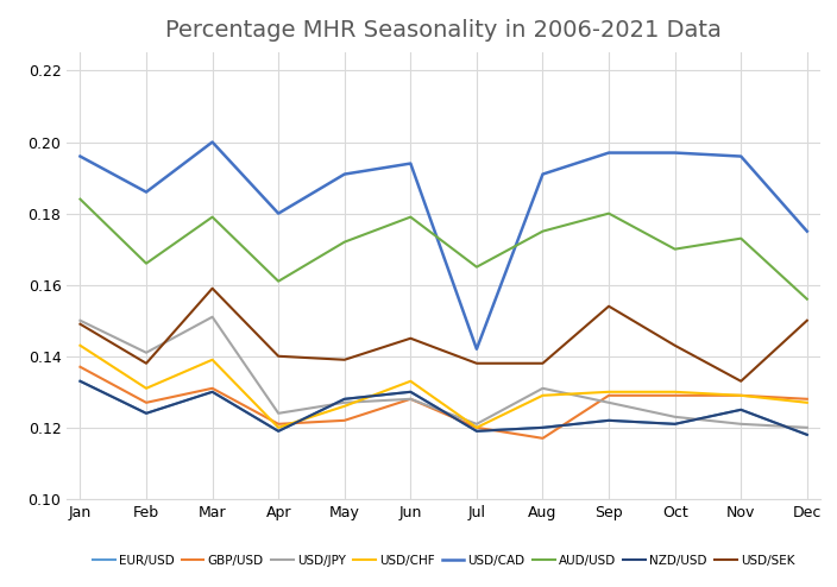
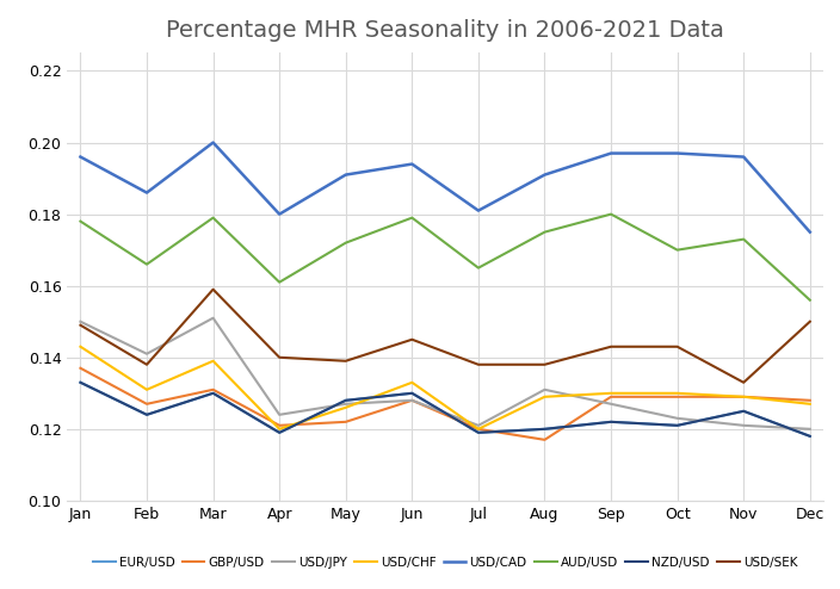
AUD/USD/Jan: 0.184 -> 0.178
USD/CAD/Jul: 0.142 -> 0.181
USD/SEK/Sep: 0.154 -> 0.143
